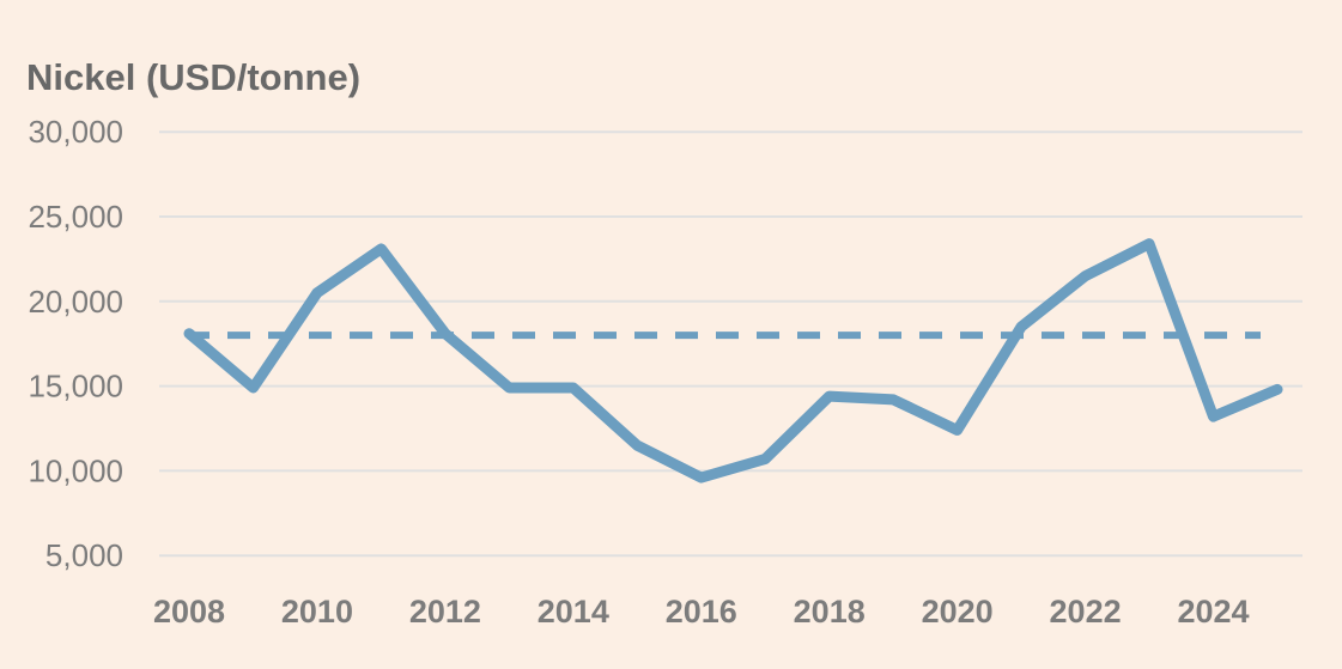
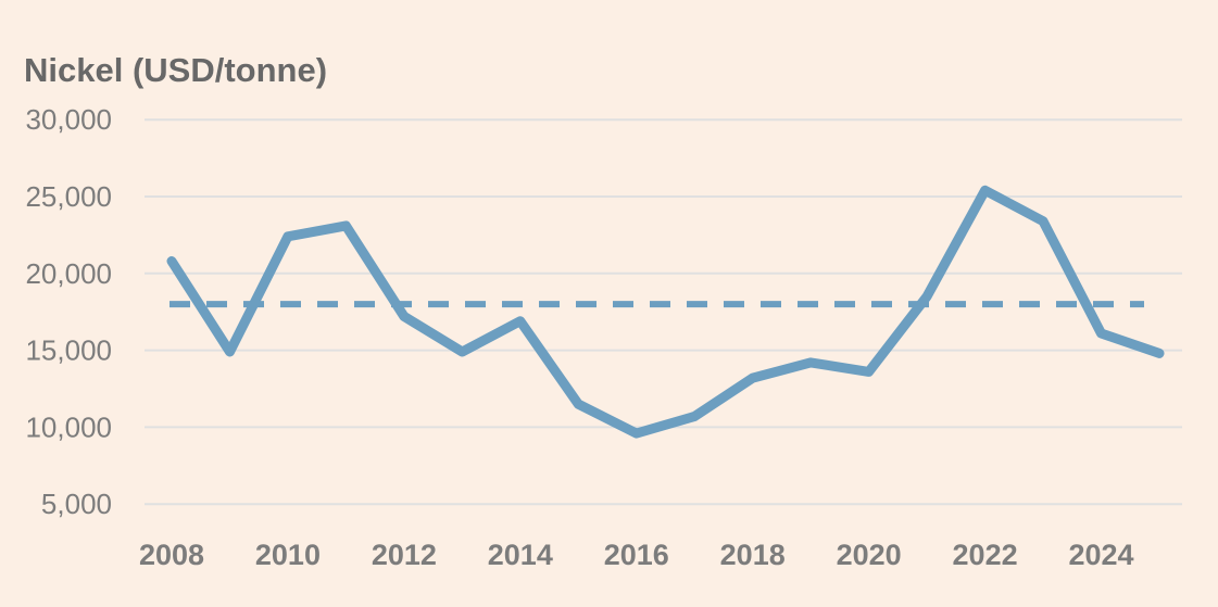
2008: 18100 -> 20800
2010: 20500 -> 22400
2012: 18100 -> 17200
2014: 14900 -> 16900
2018: 14400 -> 13200
2020: 12400 -> 13600
2022: 21500 -> 25400
2024: 13200 -> 16100
